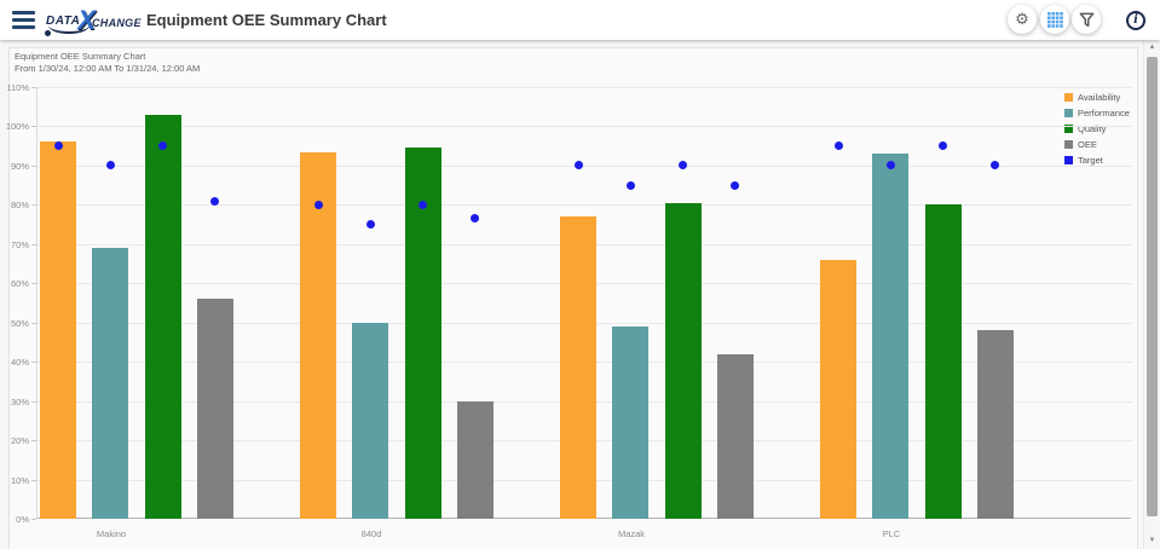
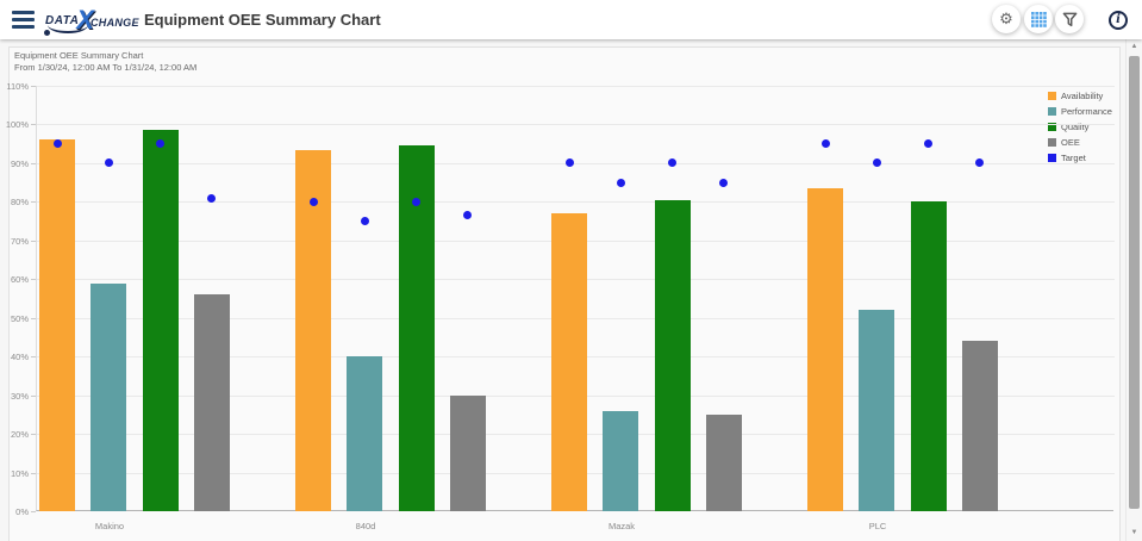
Performance/Makino: 69% -> 59%
Quality/Makino: 103% -> 98%
Performance/840d: 50% -> 40%
Performance/Mazak: 49% -> 26%
OEE/Mazak: 42% -> 25%
Availability/PLC: 66% -> 84%
Performance/PLC: 93% -> 52%
OEE/PLC: 48% -> 44%
